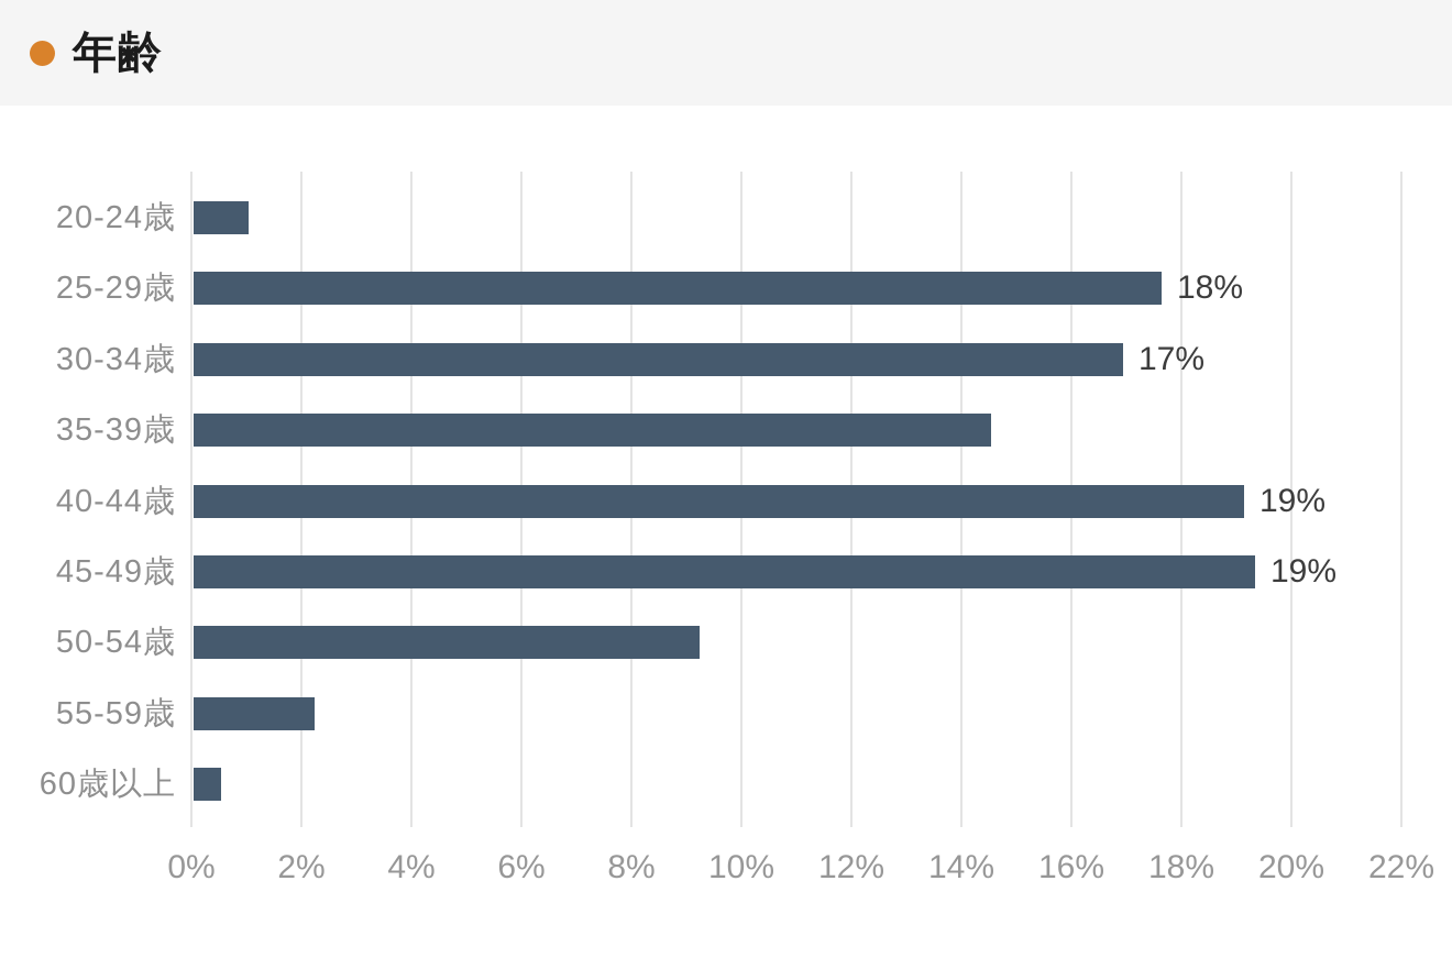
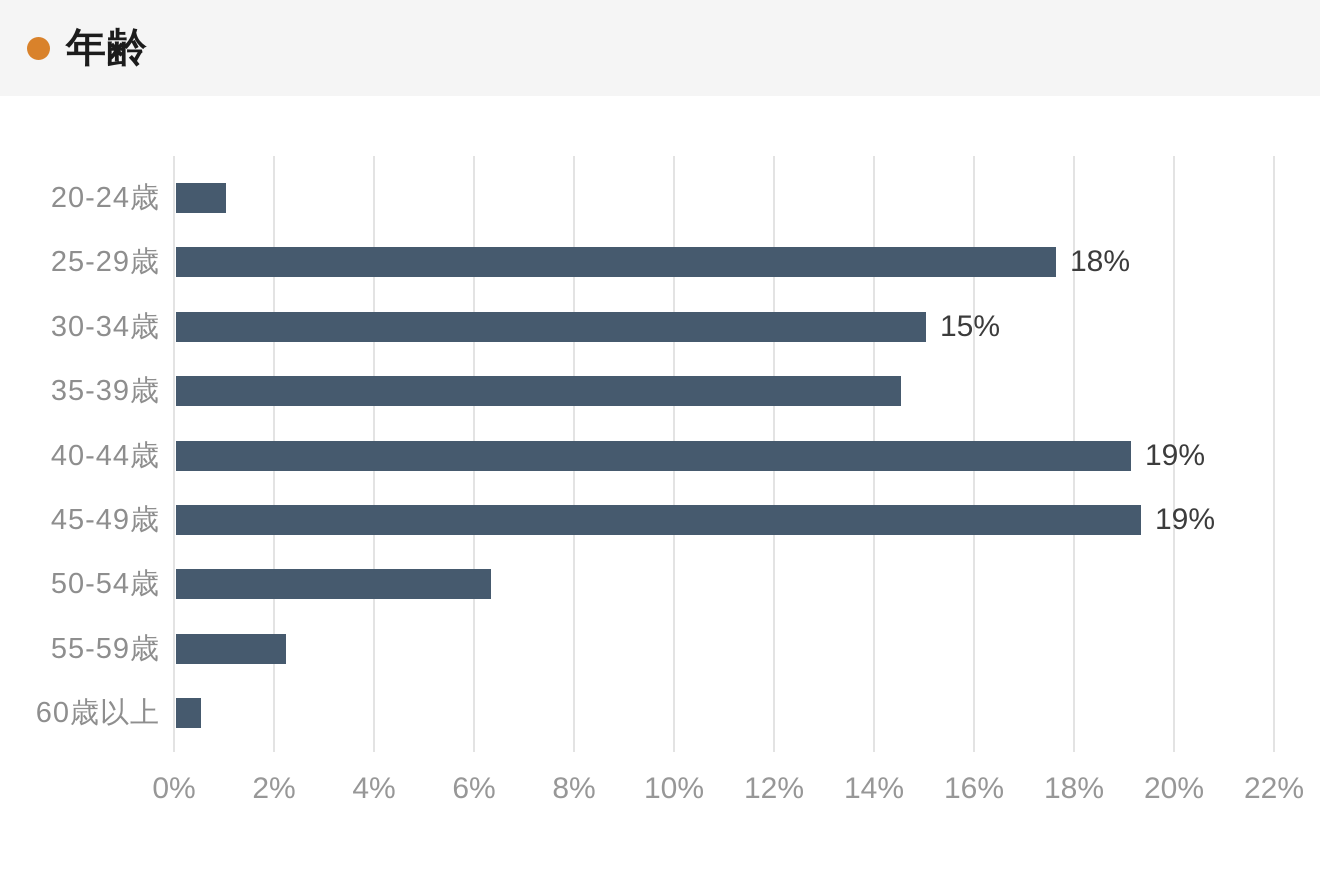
30-34歳: 17% -> 15%
50-54歳: 9.2% -> 6.3%
